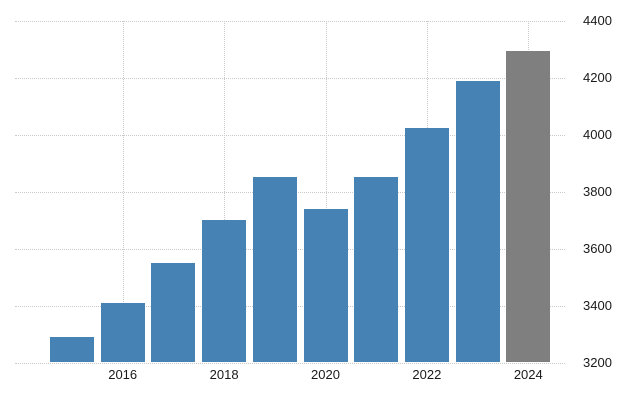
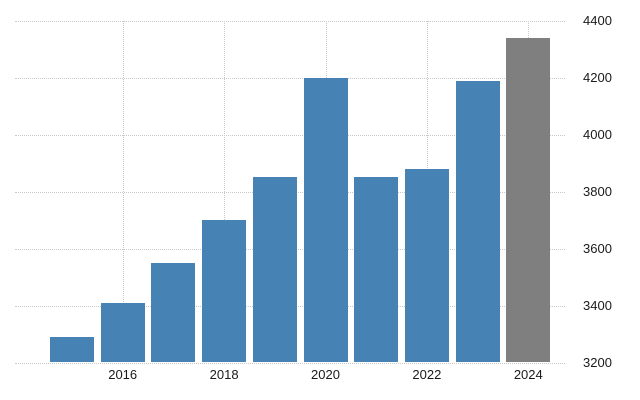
2020: 3740 -> 4200
2022: 4020 -> 3880
2024: 4300 -> 4340
